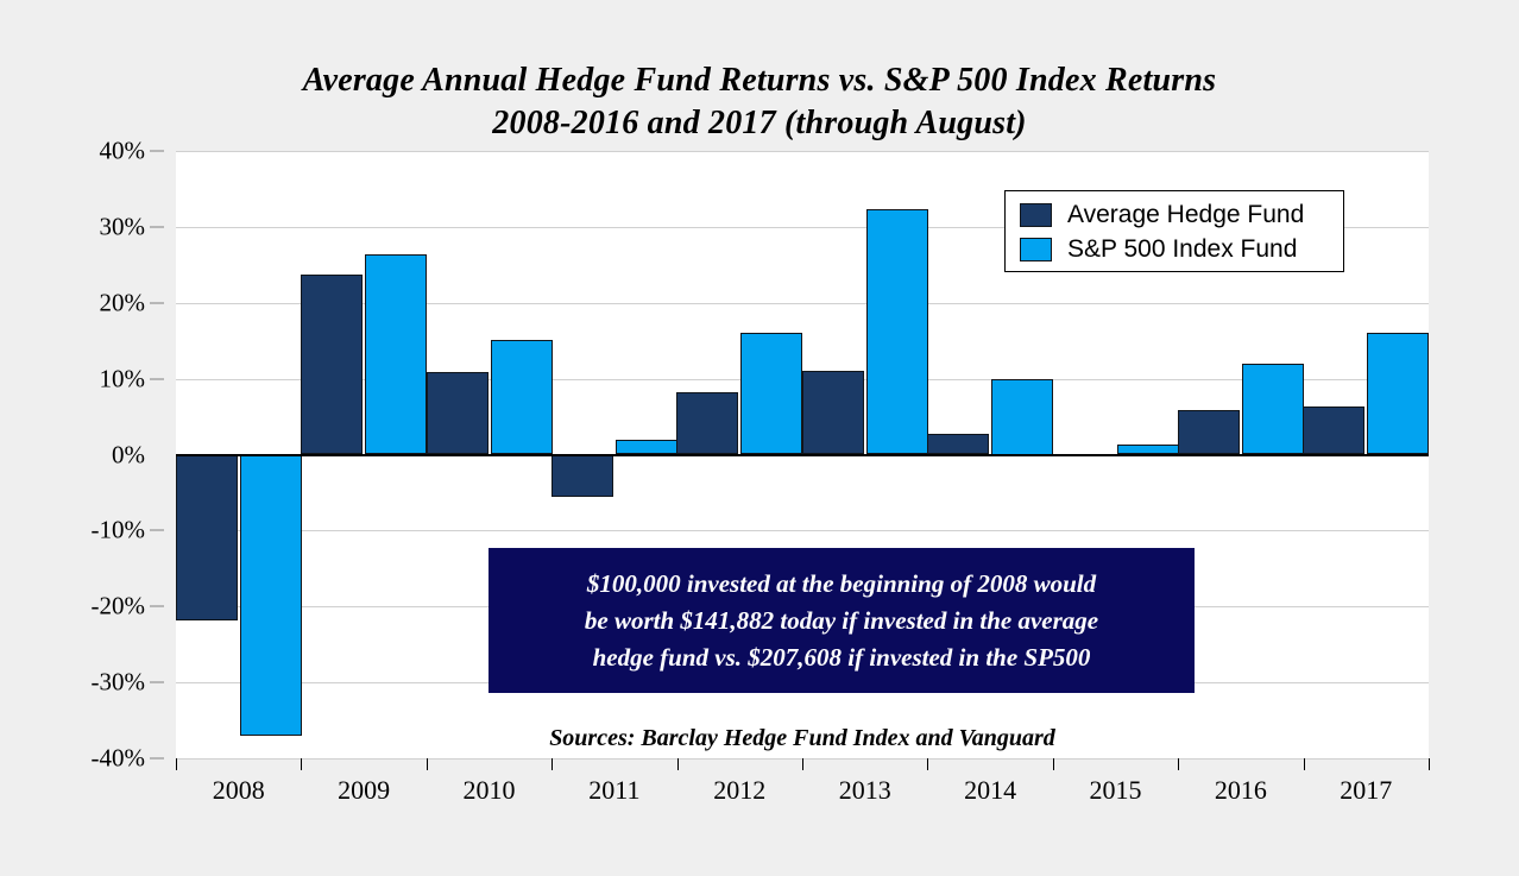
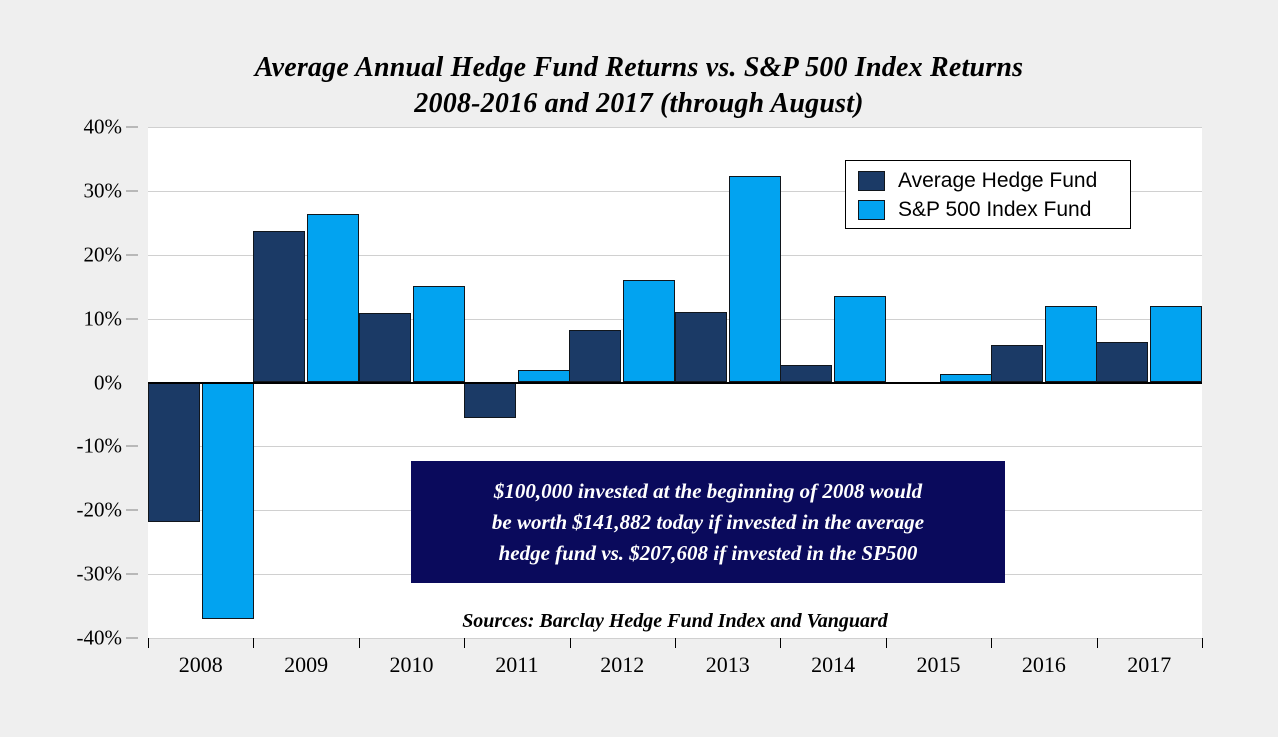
S&P 500 Index Fund/2014: 10% -> 14%
S&P 500 Index Fund/2017: 16% -> 12%
